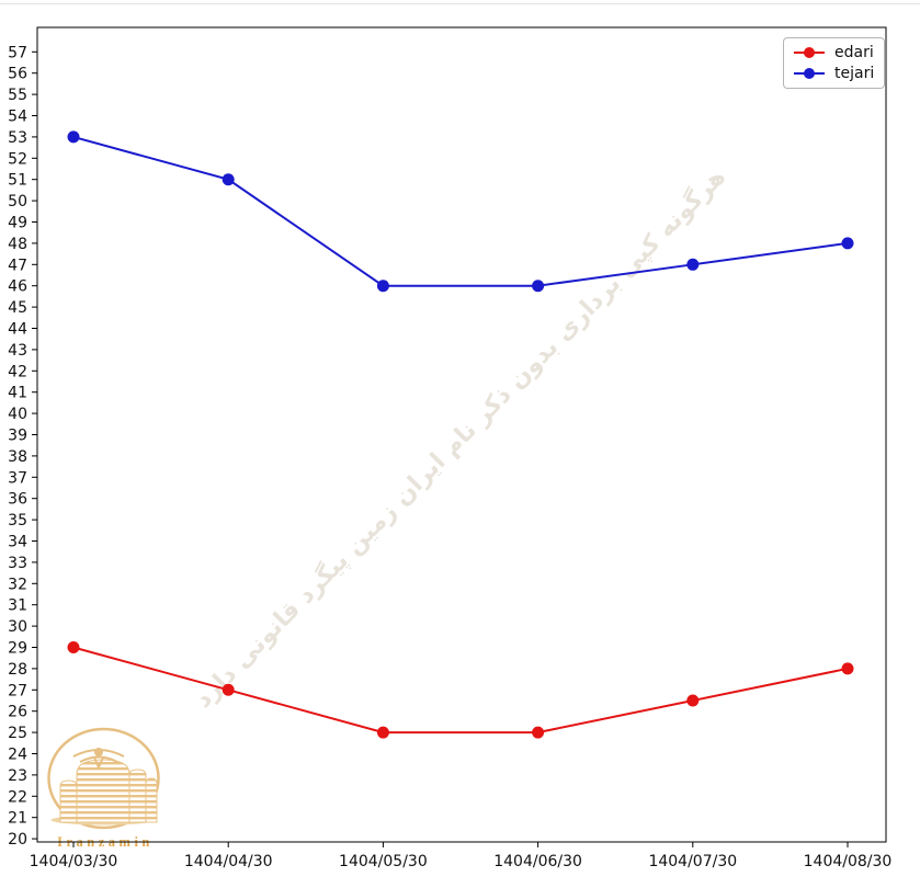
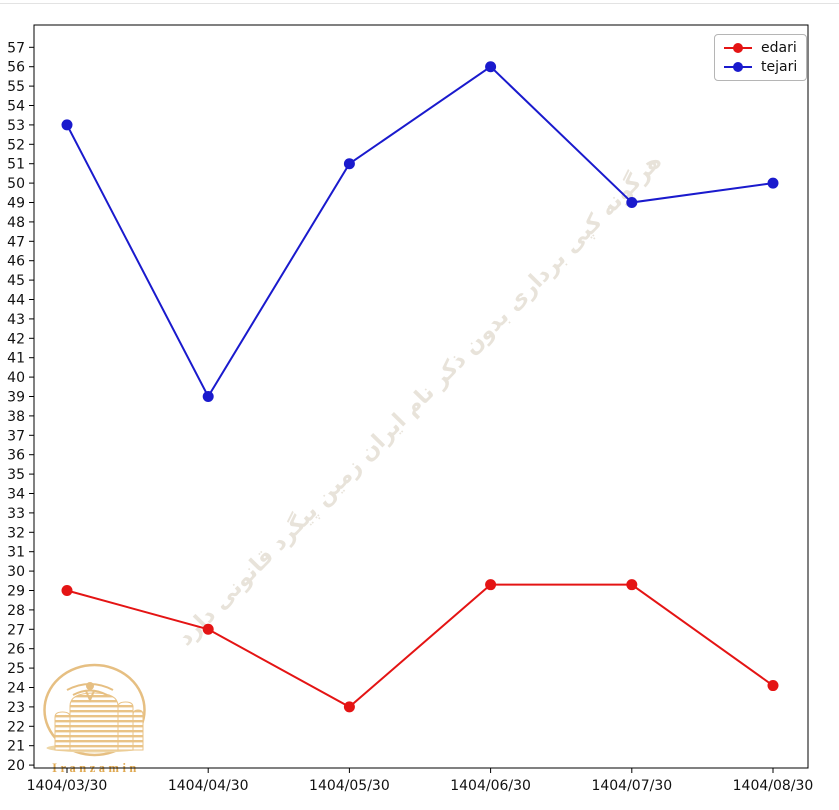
tejari/1404/04/30: 51 -> 39
edari/1404/05/30: 25.0 -> 23.0
tejari/1404/05/30: 46 -> 51
edari/1404/06/30: 25.0 -> 29.3
tejari/1404/06/30: 46 -> 56
edari/1404/07/30: 26.5 -> 29.3
tejari/1404/07/30: 47 -> 49
edari/1404/08/30: 28.0 -> 24.1
tejari/1404/08/30: 48 -> 50
